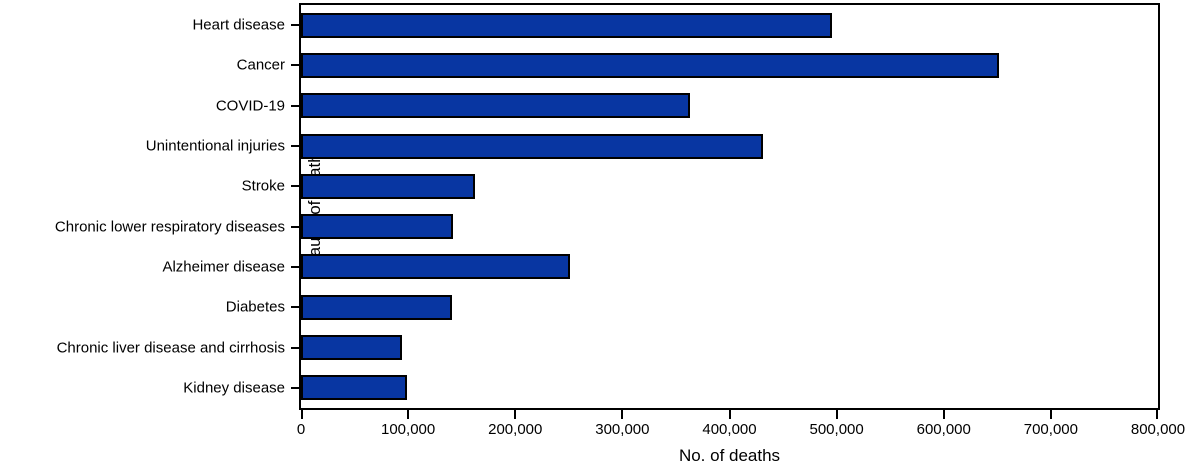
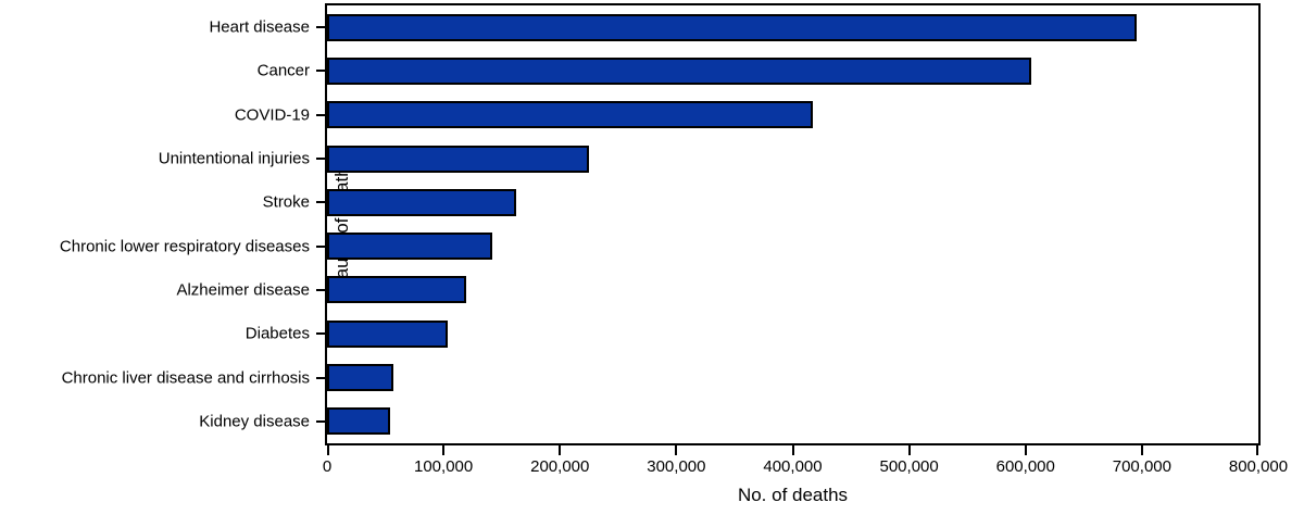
Heart disease: 496000 -> 696000
Cancer: 652000 -> 605000
COVID-19: 363000 -> 417000
Unintentional injuries: 431000 -> 225000
Alzheimer disease: 251000 -> 119000
Diabetes: 141000 -> 103000
Chronic liver disease and cirrhosis: 94000 -> 57000
Kidney disease: 99000 -> 54000
